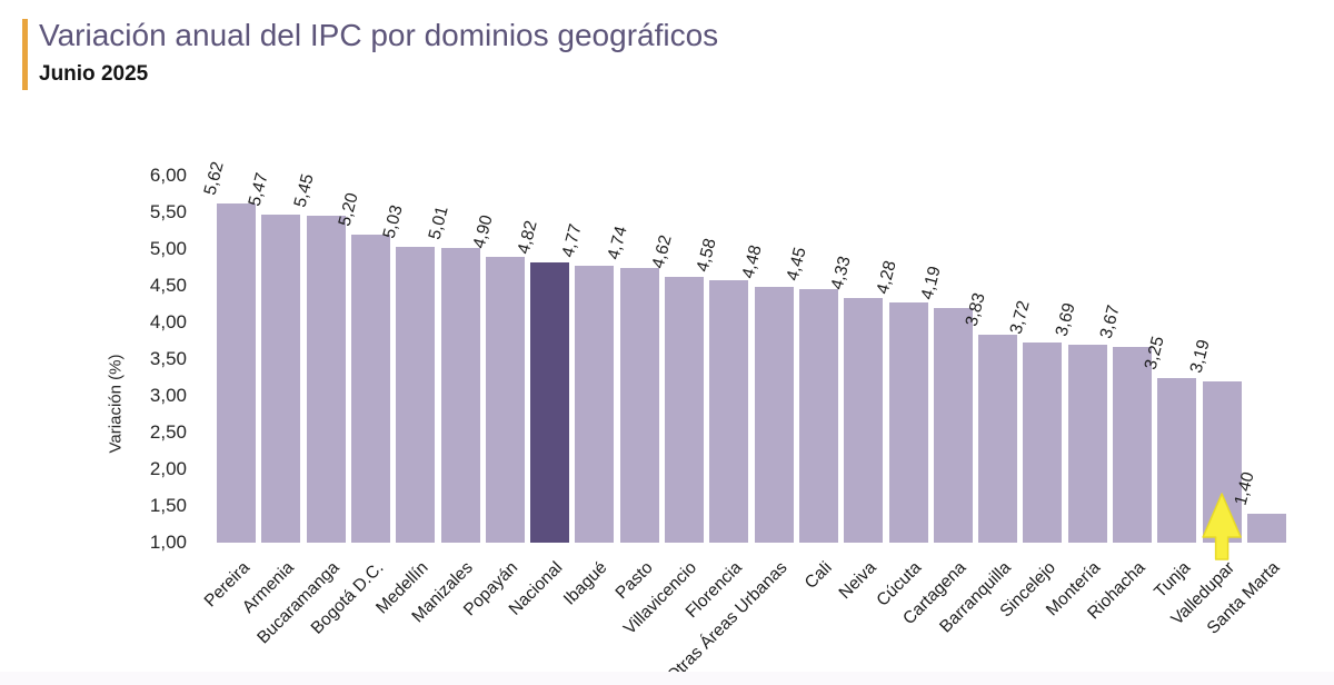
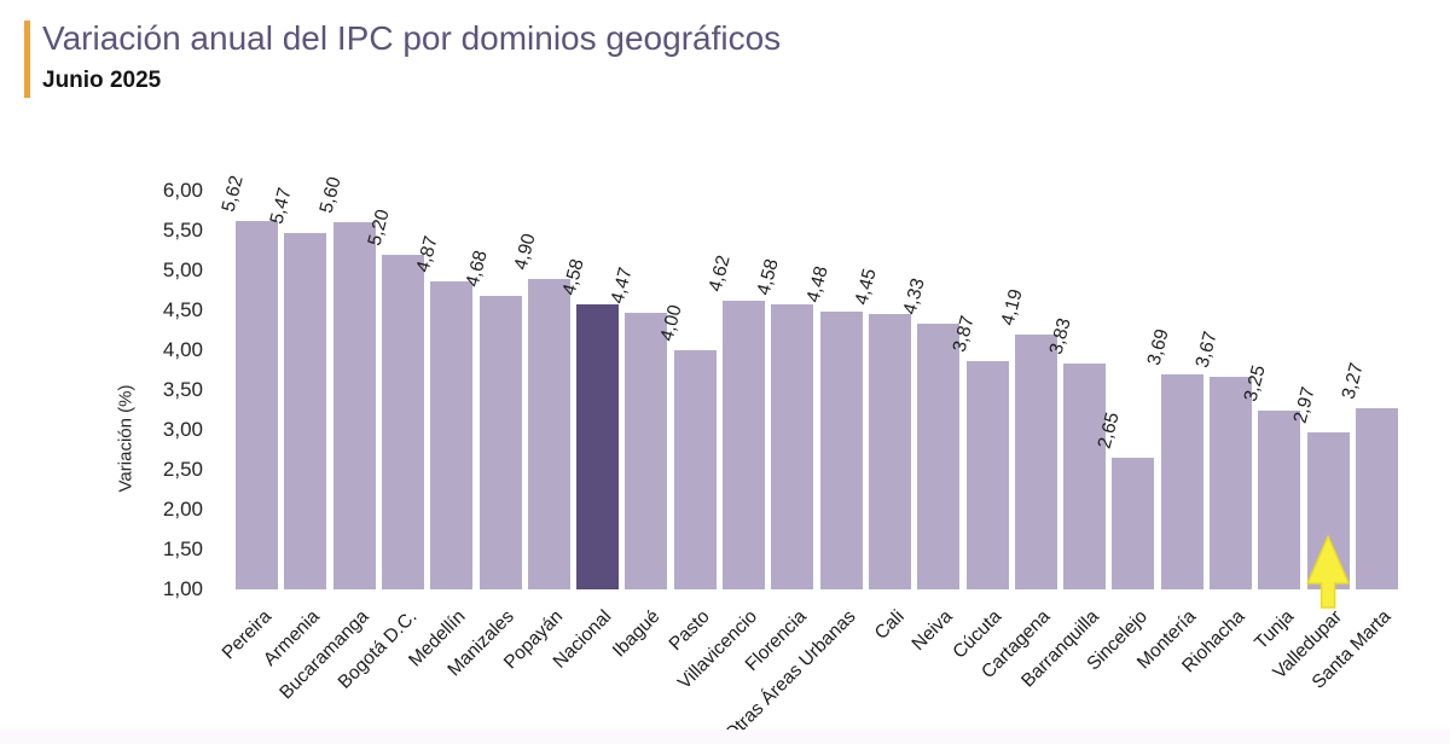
Bucaramanga: 5,45 -> 5,60
Medellín: 5,03 -> 4,87
Manizales: 5,01 -> 4,68
Nacional: 4,82 -> 4,58
Ibagué: 4,77 -> 4,47
Pasto: 4,74 -> 4,00
Cúcuta: 4,28 -> 3,87
Sincelejo: 3,72 -> 2,65
Valledupar: 3,19 -> 2,97
Santa Marta: 1,40 -> 3,27
